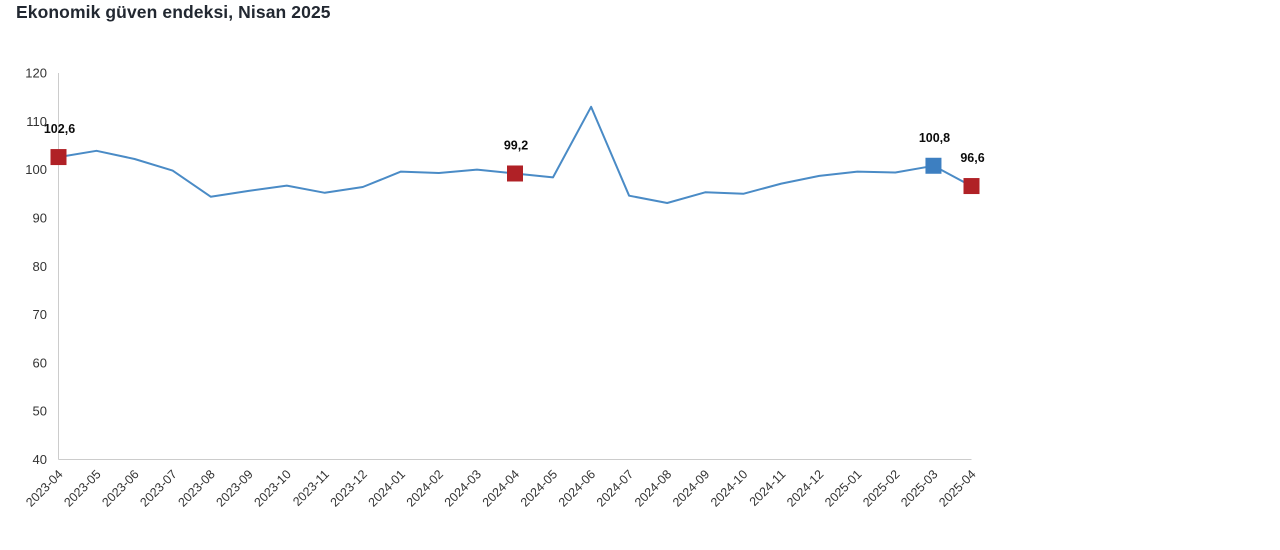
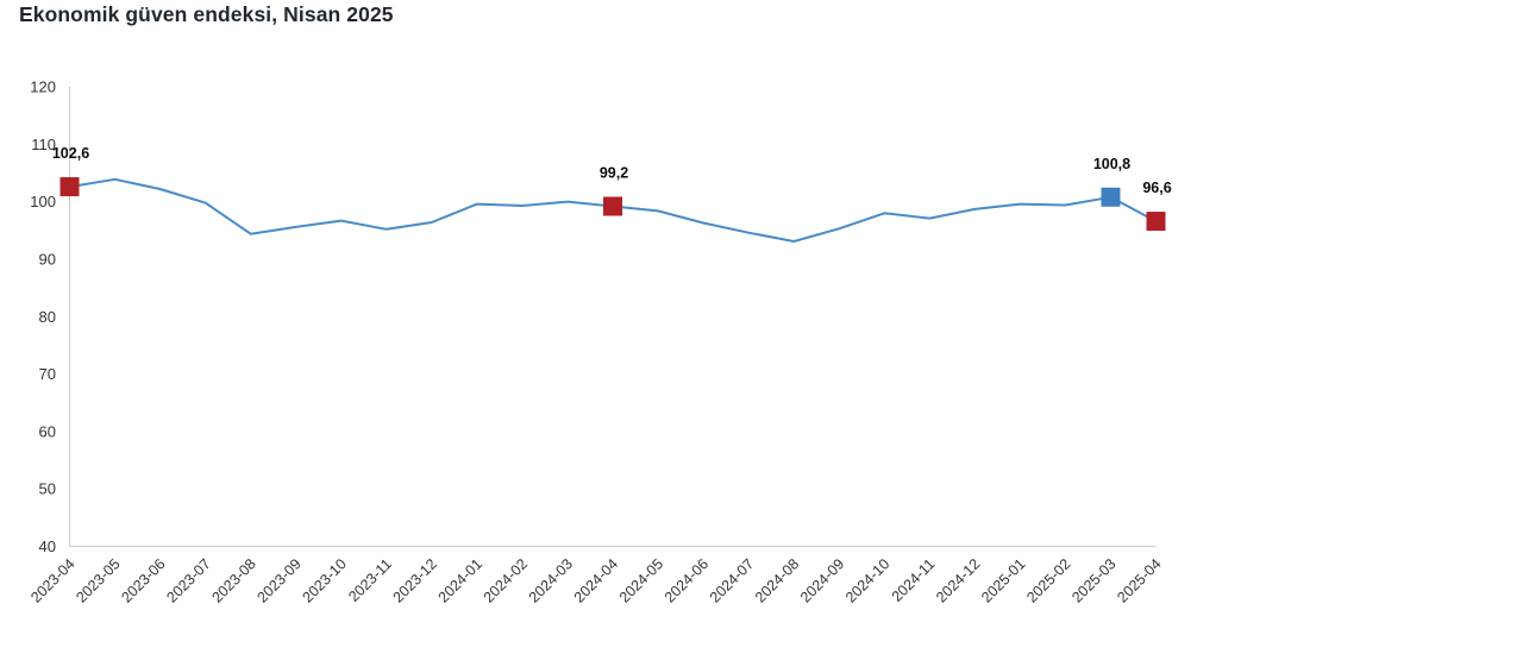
2024-06: 113 -> 96
2024-10: 95 -> 98
